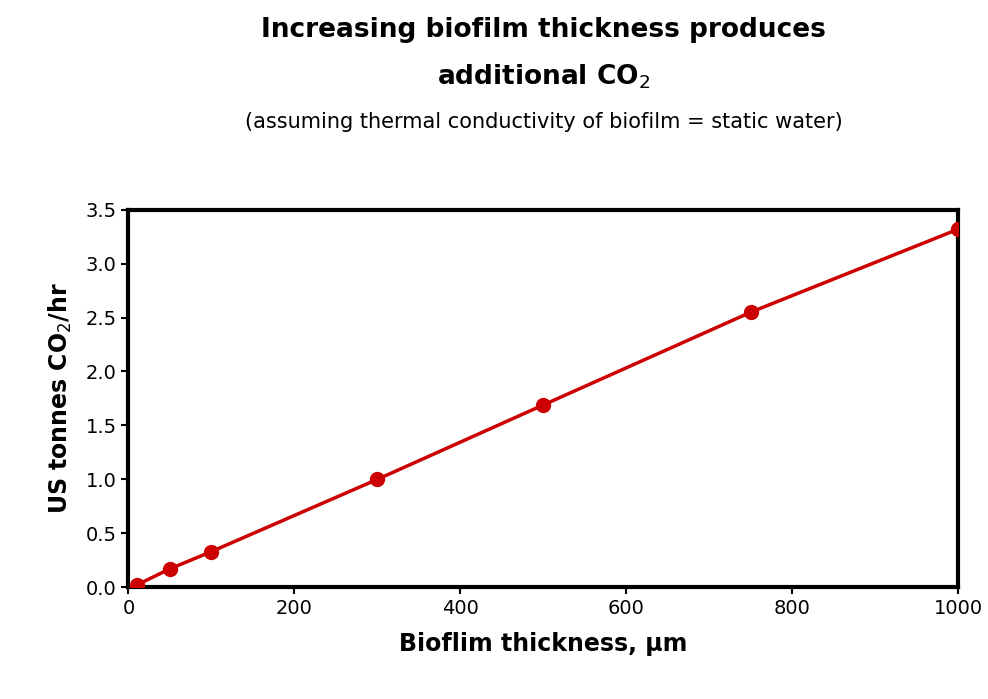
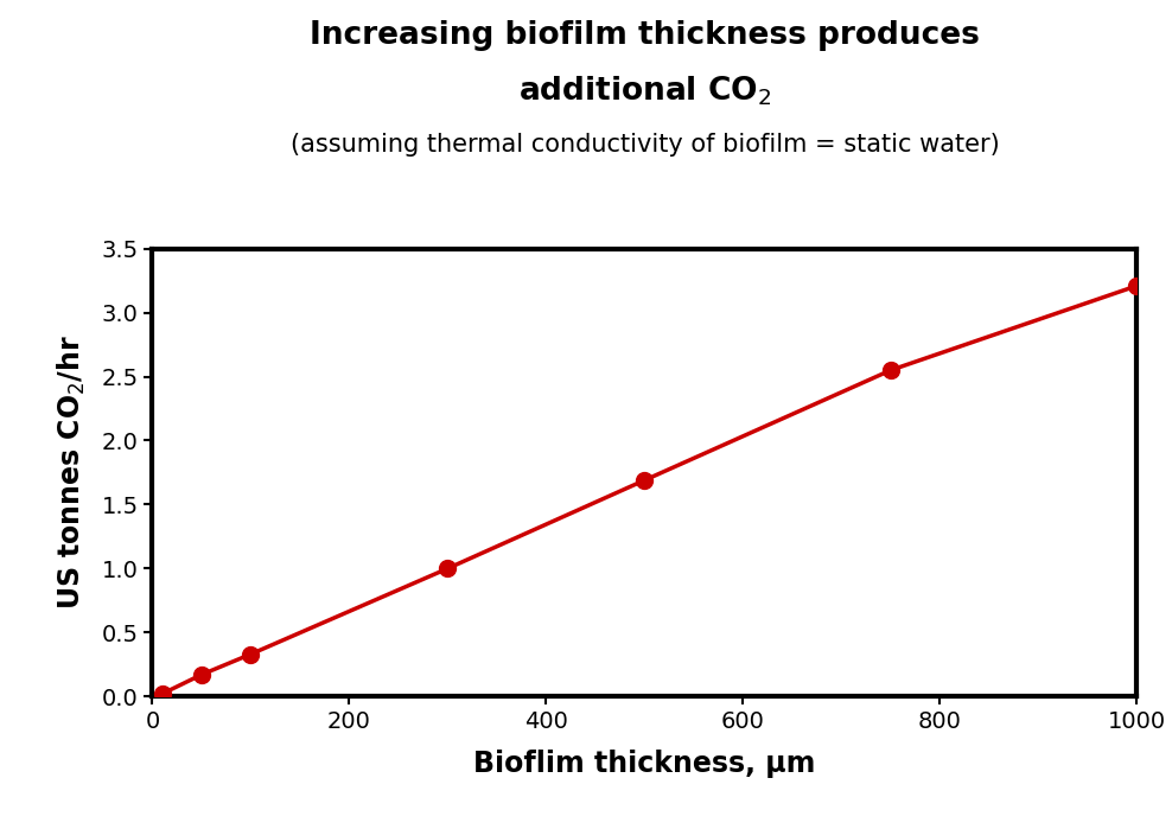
1000: 3.32 -> 3.21
